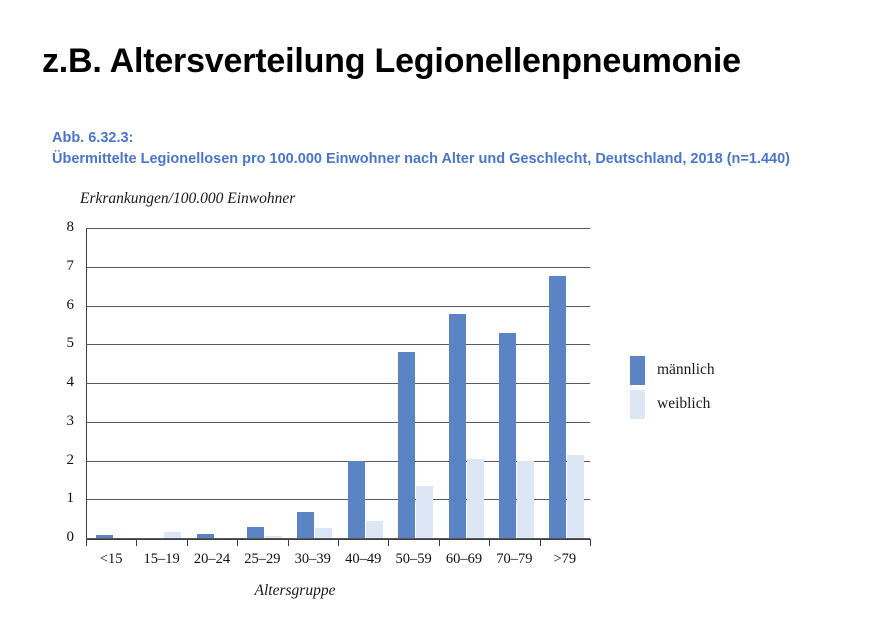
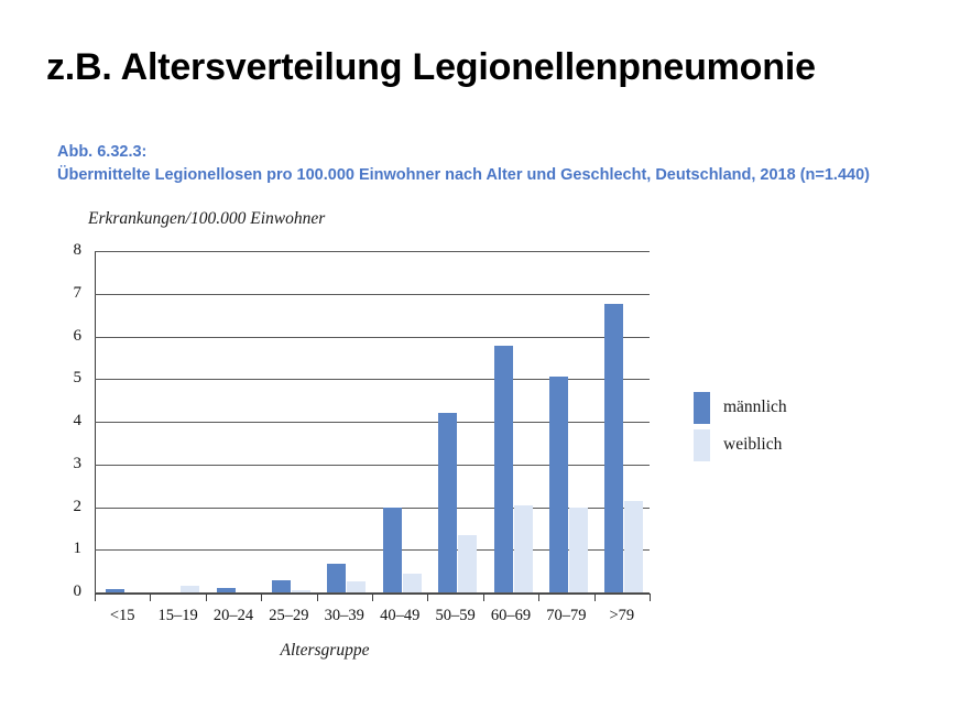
männlich/50–59: 4.8 -> 4.2
männlich/70–79: 5.3 -> 5.0
